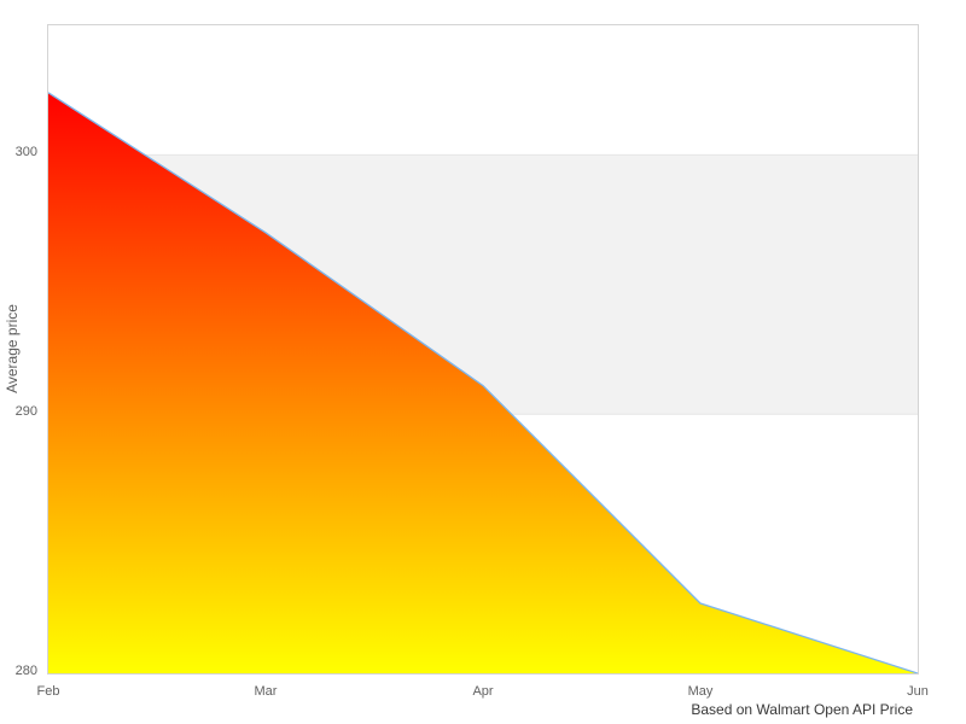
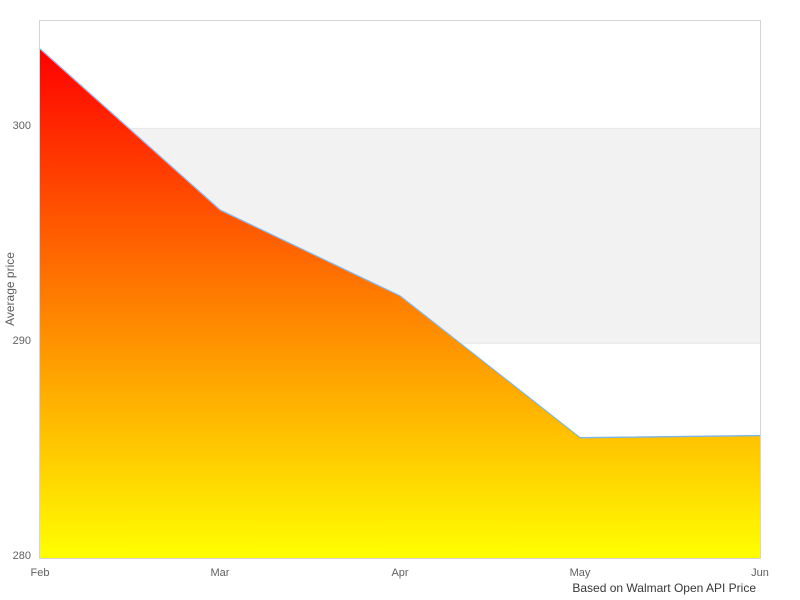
Feb: 302.4 -> 303.7
Mar: 297.0 -> 296.2
Apr: 291.1 -> 292.2
May: 282.7 -> 285.6
Jun: 280.0 -> 285.7
